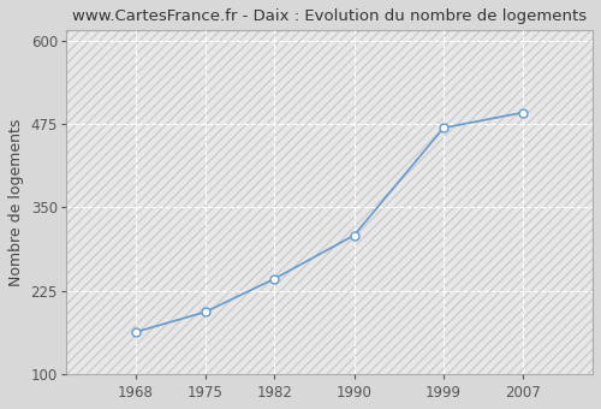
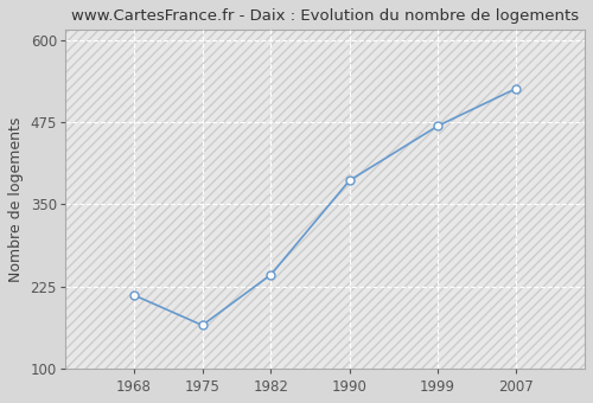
1968: 163 -> 212
1975: 193 -> 166
1990: 308 -> 386
2007: 492 -> 526
